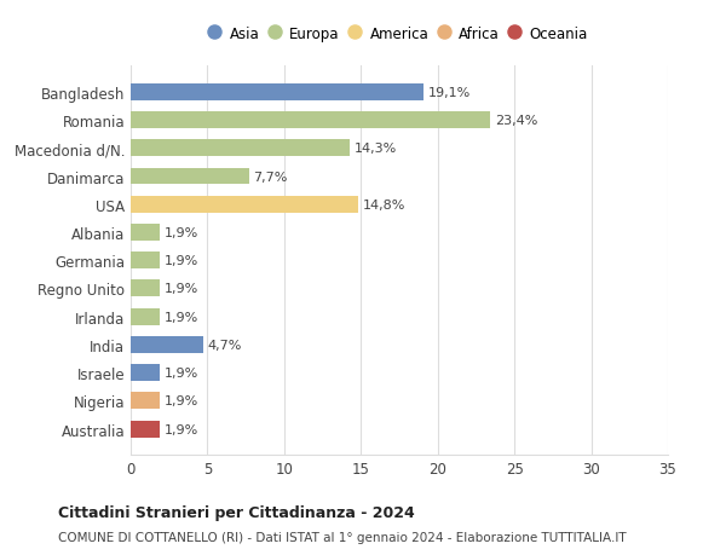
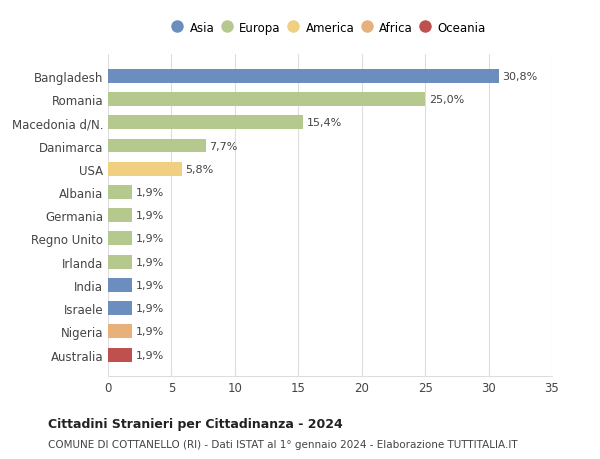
Bangladesh: 19,1% -> 30,8%
Romania: 23,4% -> 25,0%
Macedonia d/N.: 14,3% -> 15,4%
USA: 14,8% -> 5,8%
India: 4,7% -> 1,9%
